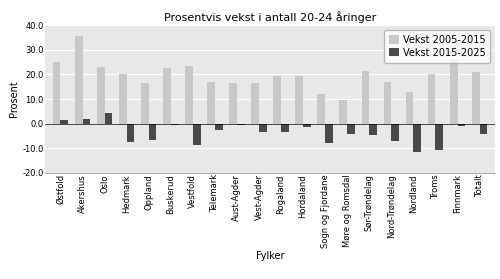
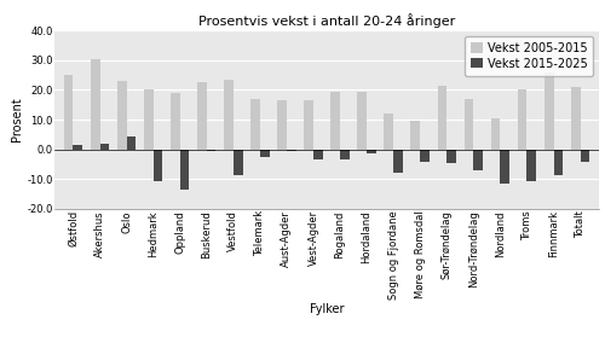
Vekst 2005-2015/Akershus: 35.5 -> 30.5
Vekst 2015-2025/Hedmark: -7.5 -> -10.5
Vekst 2005-2015/Oppland: 16.5 -> 19.0
Vekst 2015-2025/Oppland: -6.5 -> -13.5
Vekst 2005-2015/Nordland: 13.0 -> 10.5
Vekst 2015-2025/Finnmark: -1.0 -> -8.5
